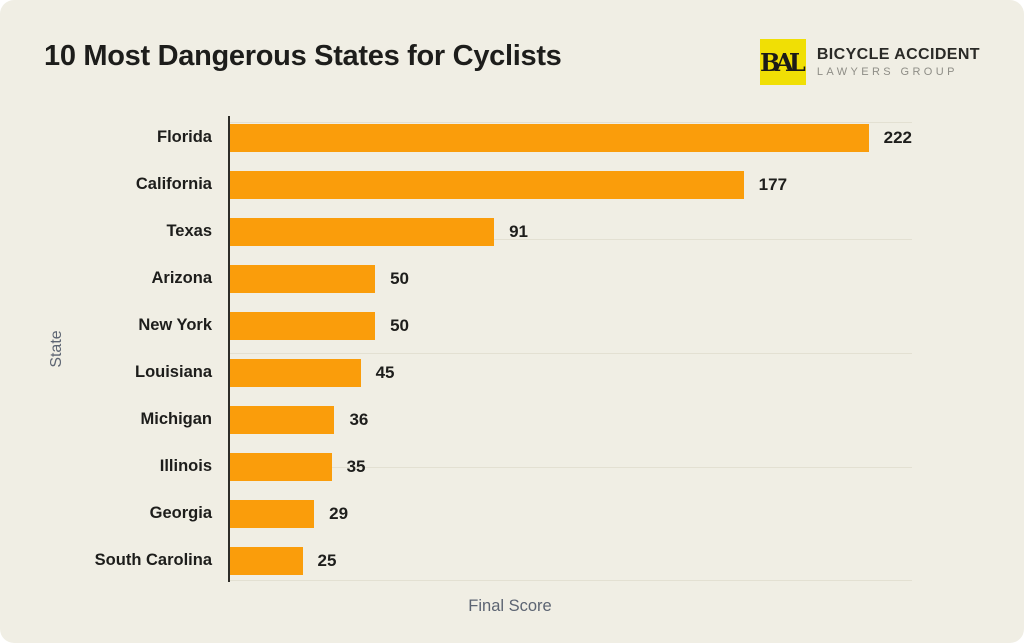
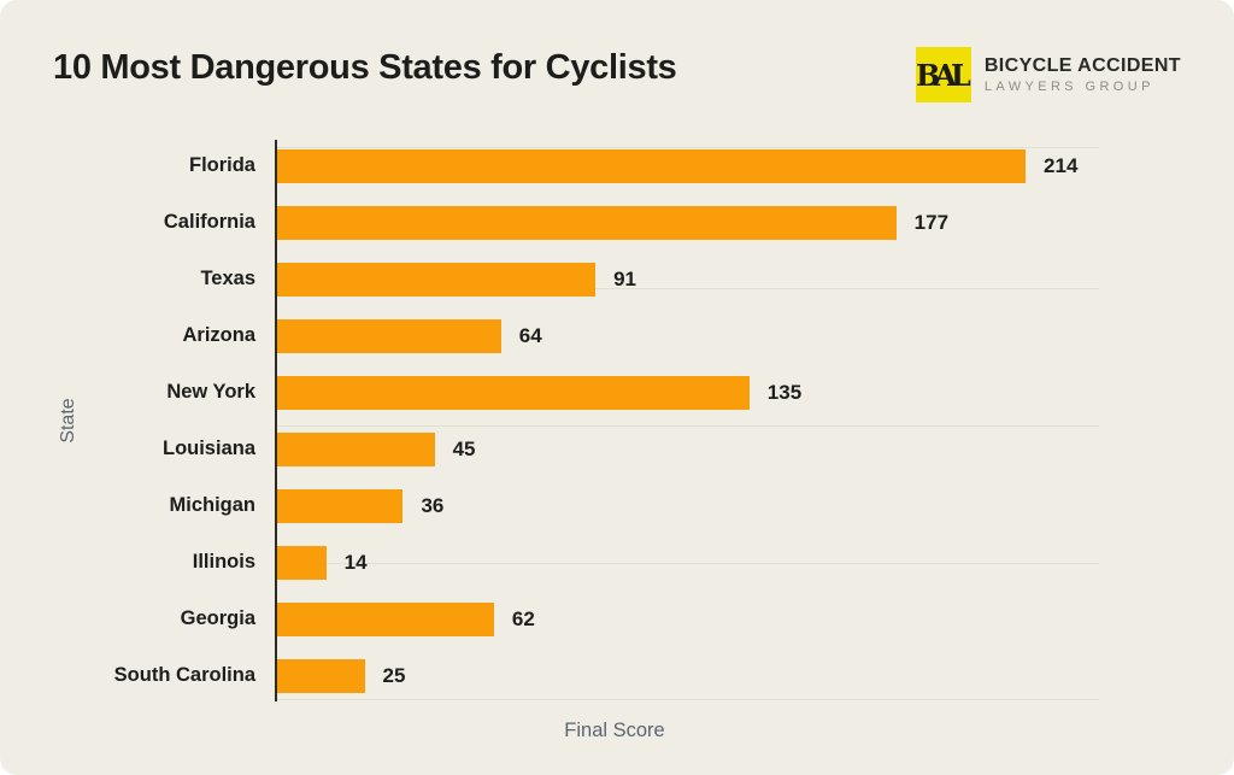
Florida: 222 -> 214
Arizona: 50 -> 64
New York: 50 -> 135
Illinois: 35 -> 14
Georgia: 29 -> 62
